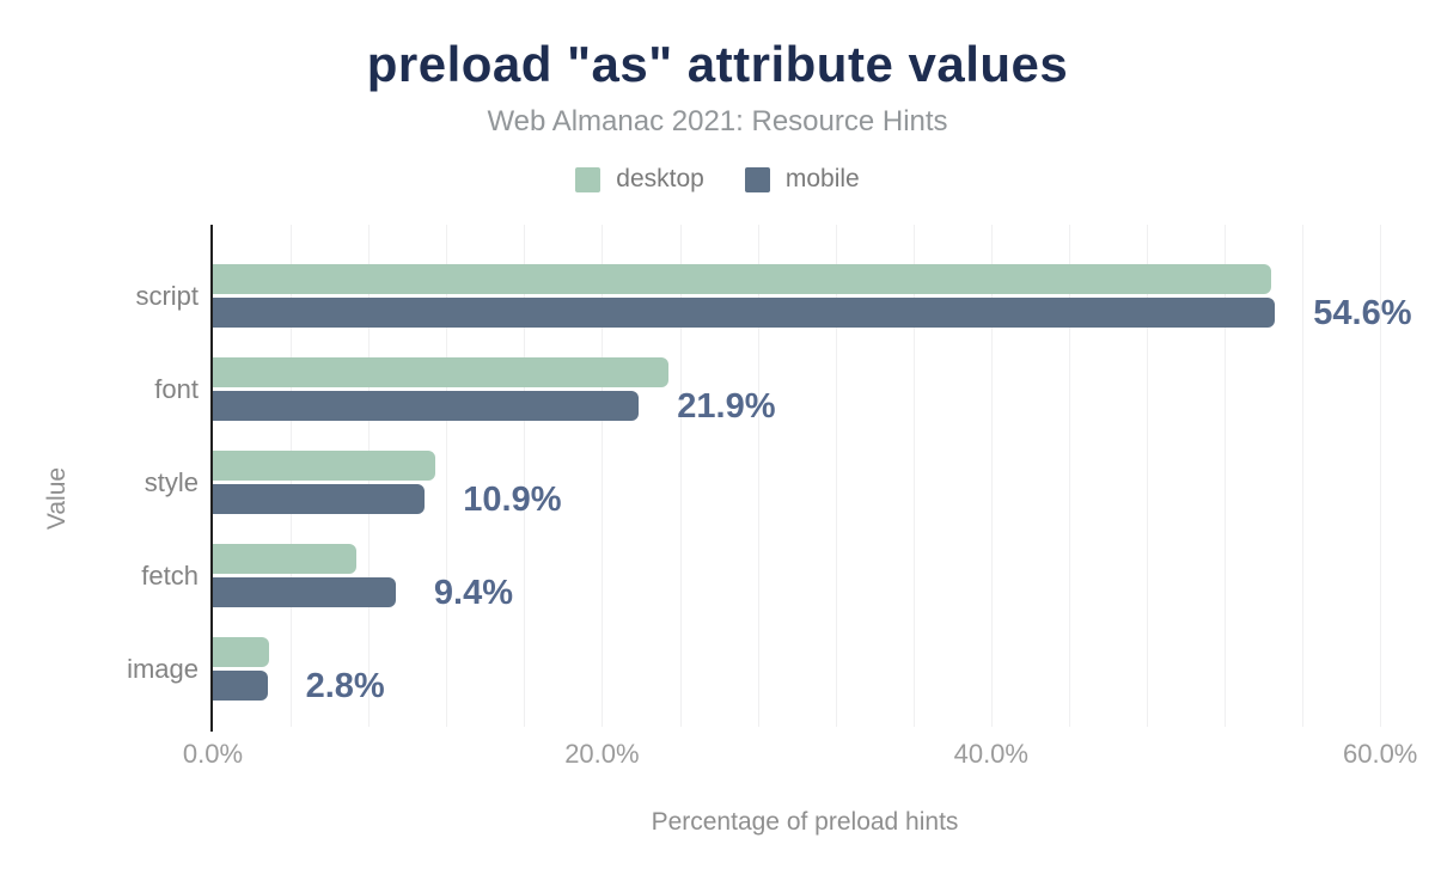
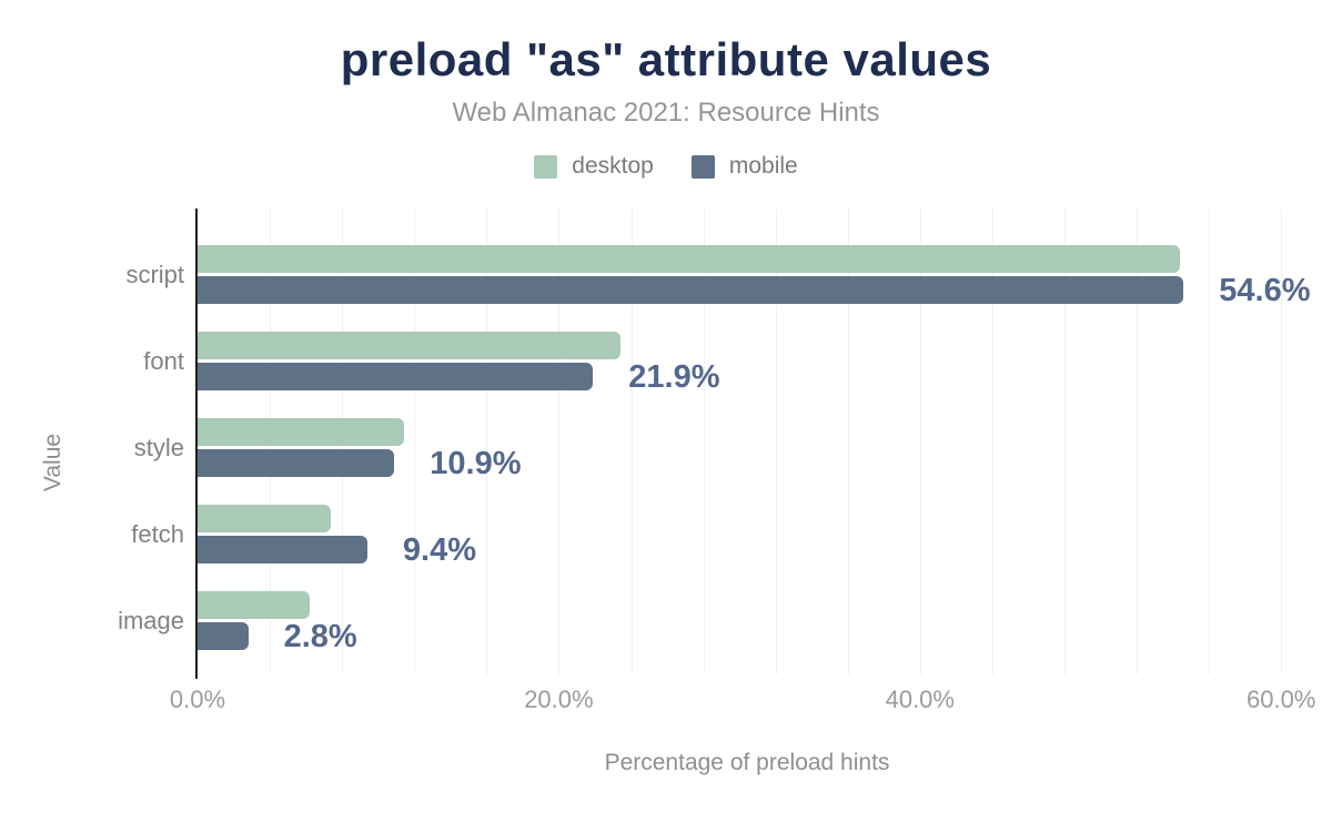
desktop/image: 2.9% -> 6.2%
